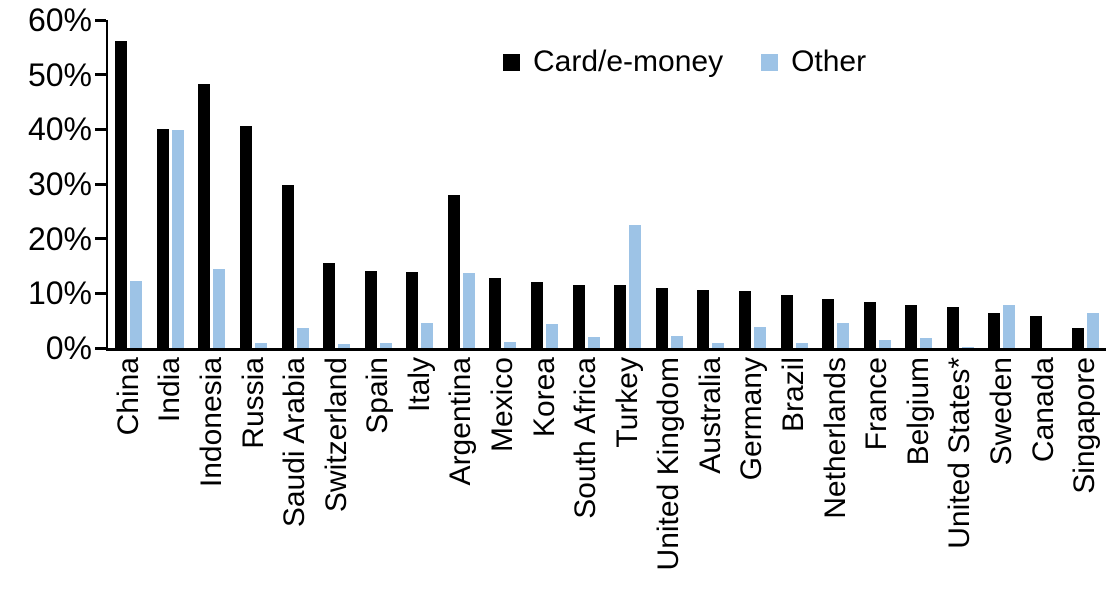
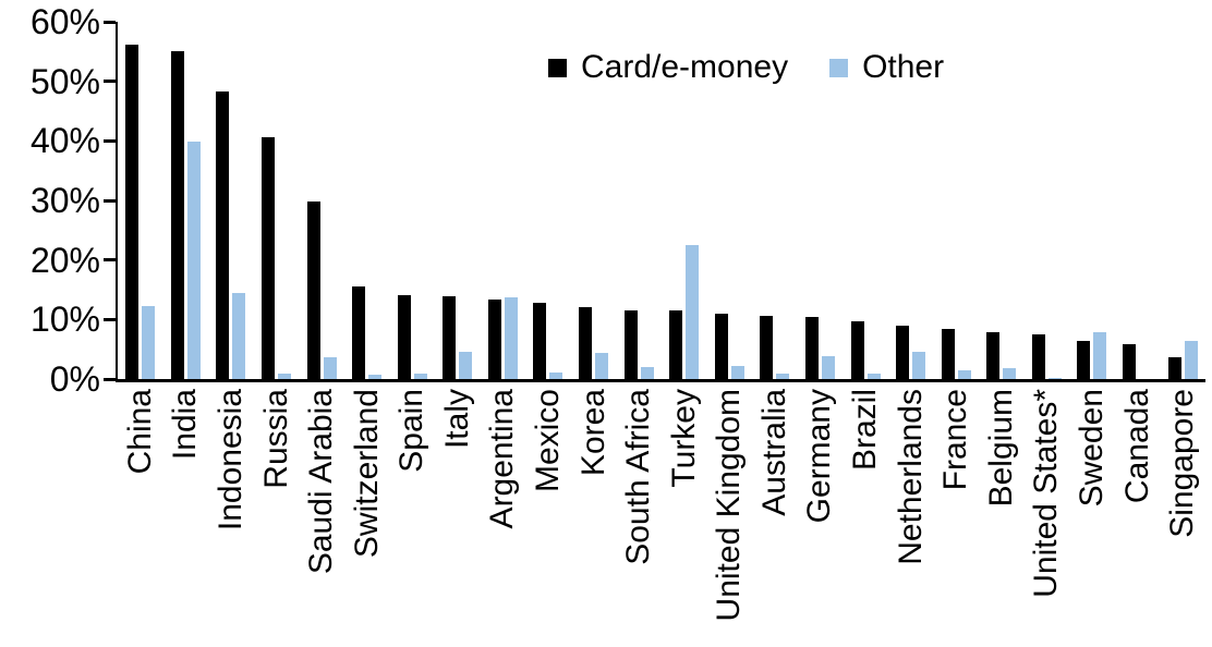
Card/e-money/India: 40% -> 55%
Card/e-money/Argentina: 28% -> 13%
